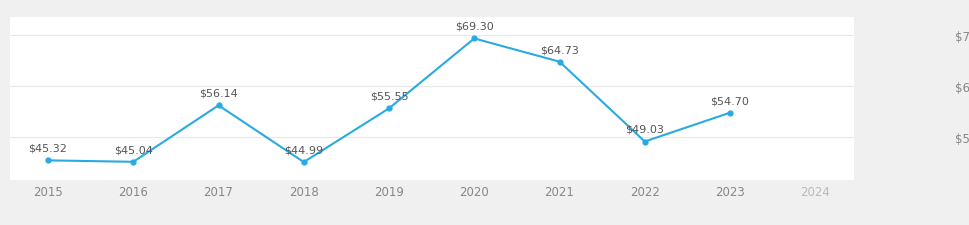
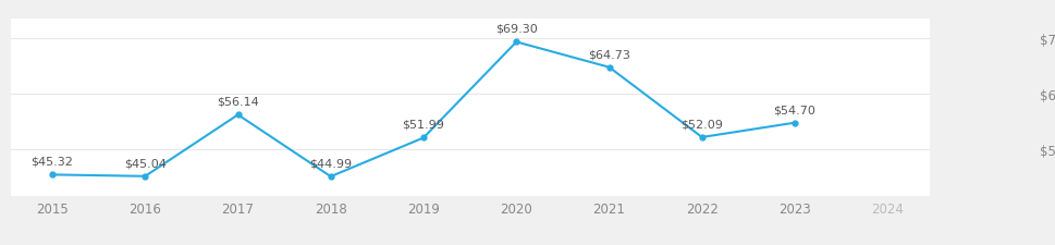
2019: $55.55 -> $51.99
2022: $49.03 -> $52.09
